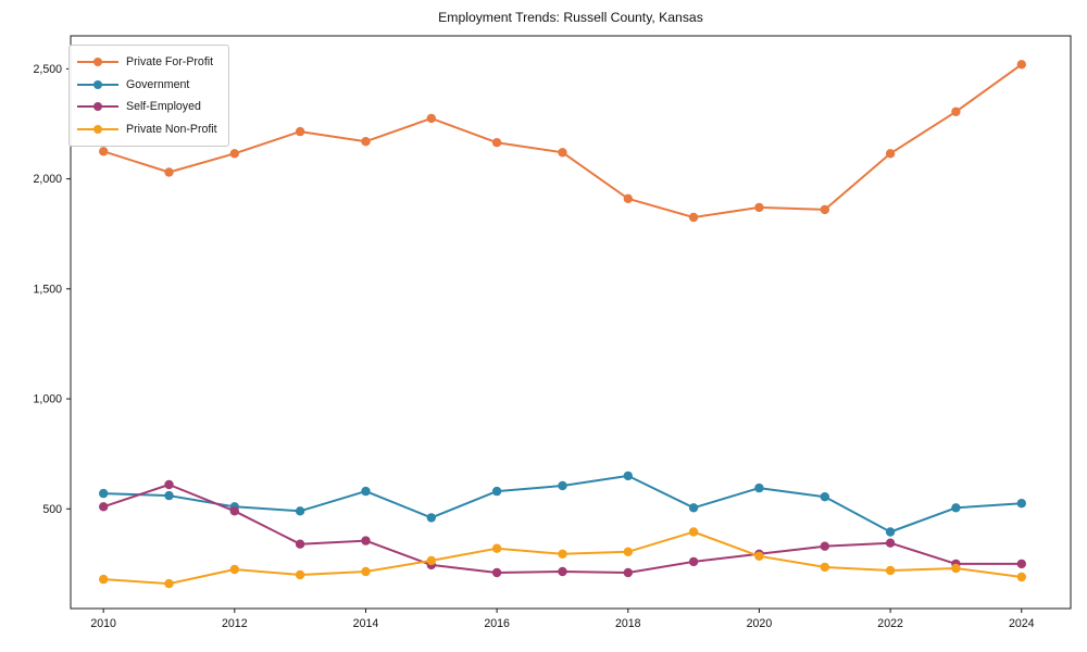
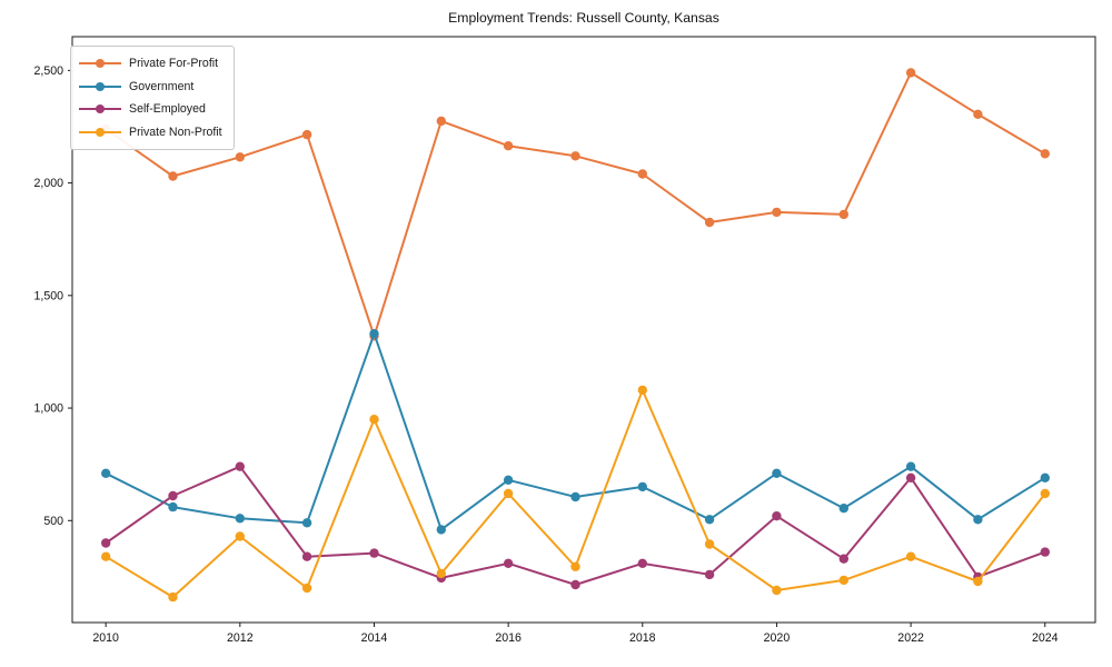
Private For-Profit/2010: 2120 -> 2240
Government/2010: 570 -> 710
Self-Employed/2010: 510 -> 400
Private Non-Profit/2010: 180 -> 340
Self-Employed/2012: 490 -> 740
Private Non-Profit/2012: 220 -> 430
Private For-Profit/2014: 2170 -> 1320
Government/2014: 580 -> 1330
Private Non-Profit/2014: 220 -> 950
Government/2016: 580 -> 680
Self-Employed/2016: 210 -> 310
Private Non-Profit/2016: 320 -> 620
Private For-Profit/2018: 1910 -> 2040
Self-Employed/2018: 210 -> 310
Private Non-Profit/2018: 300 -> 1080
Government/2020: 600 -> 710
Self-Employed/2020: 300 -> 520
Private Non-Profit/2020: 280 -> 190
Private For-Profit/2022: 2120 -> 2490
Government/2022: 400 -> 740
Self-Employed/2022: 340 -> 690
Private Non-Profit/2022: 220 -> 340
Private For-Profit/2024: 2520 -> 2130
Government/2024: 520 -> 690
Self-Employed/2024: 250 -> 360
Private Non-Profit/2024: 190 -> 620
